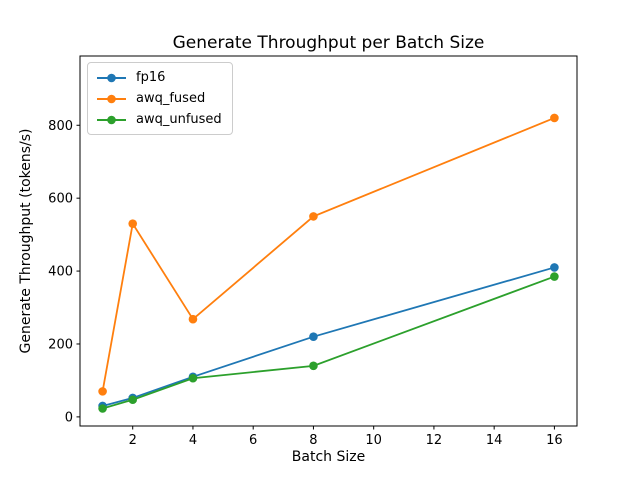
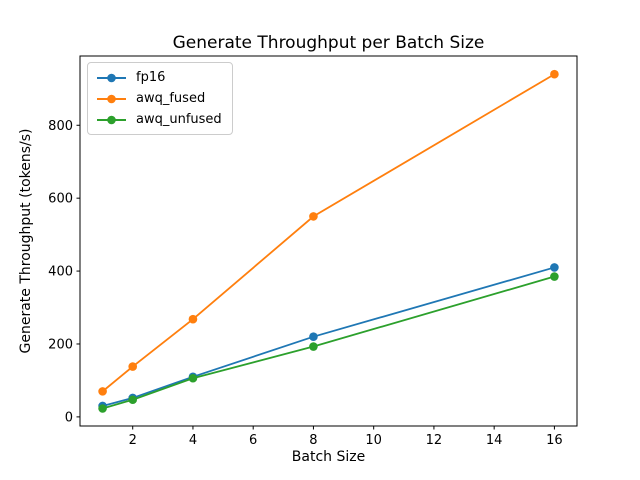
awq_fused/2: 530 -> 140
awq_unfused/8: 140 -> 190
awq_fused/16: 820 -> 940
